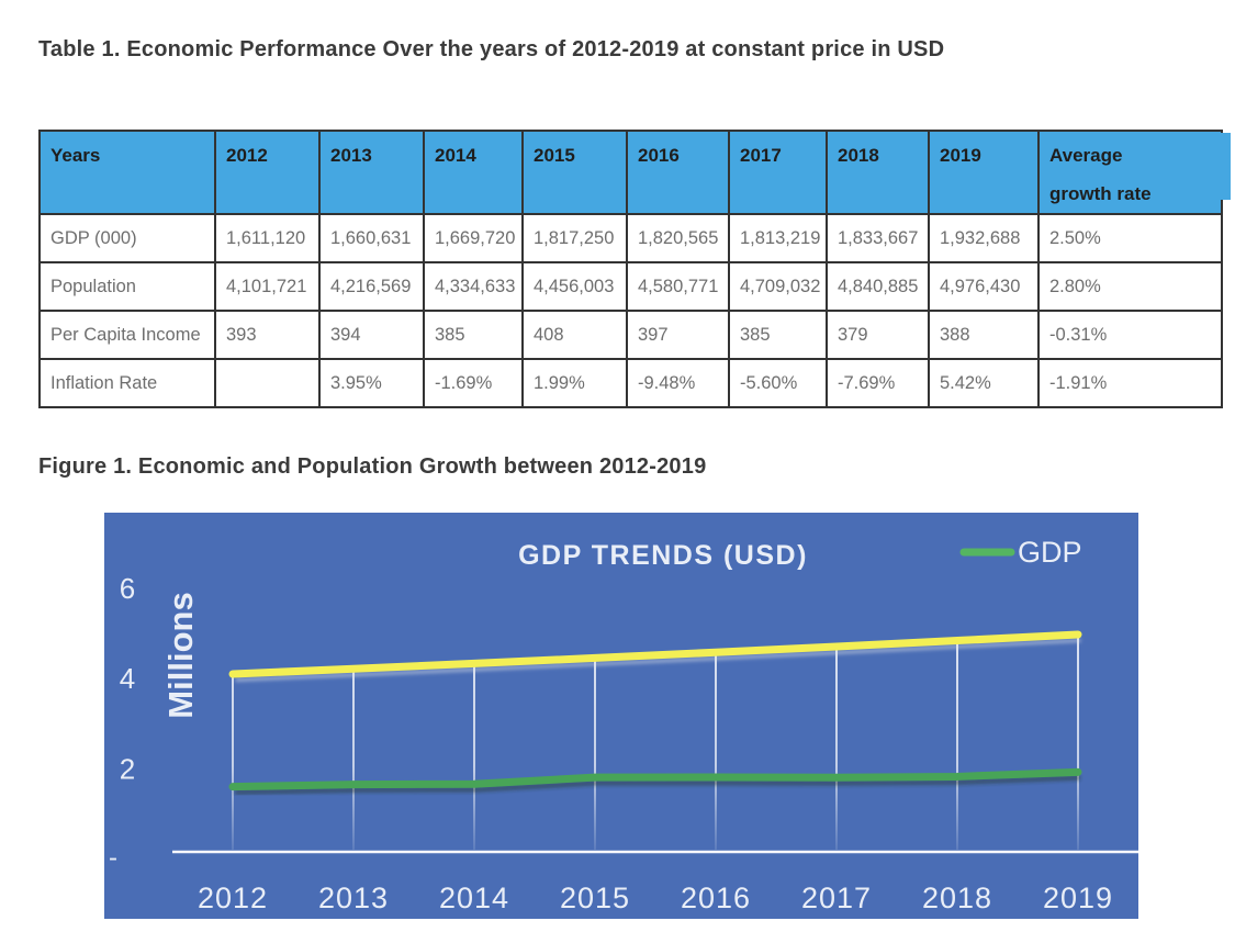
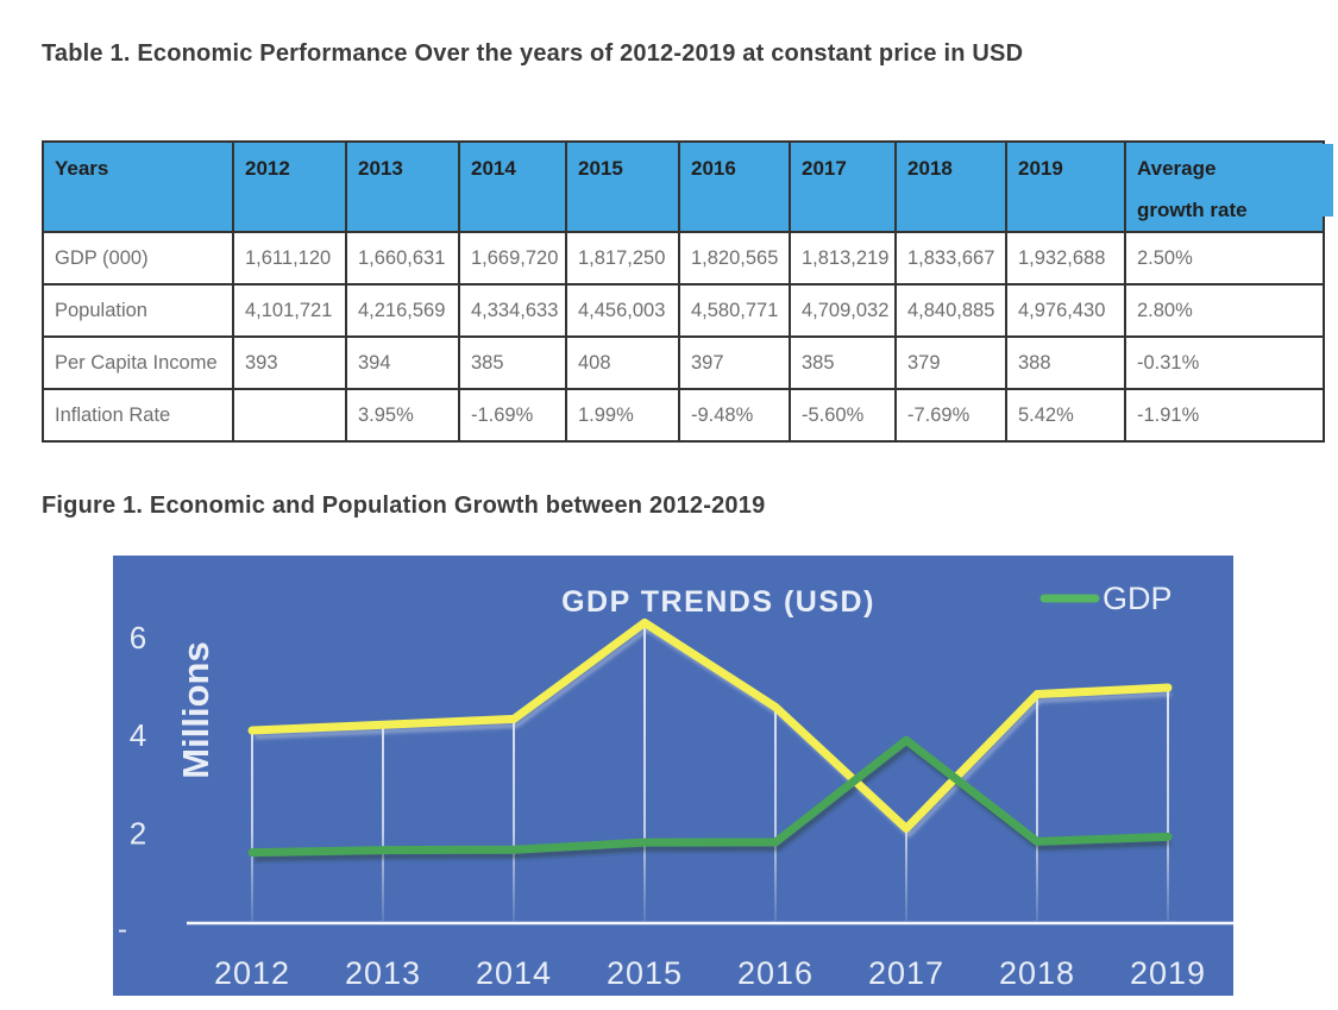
Population/2015: 4.5 -> 6.3
Population/2017: 4.7 -> 2.1
GDP/2017: 1.8 -> 3.9
